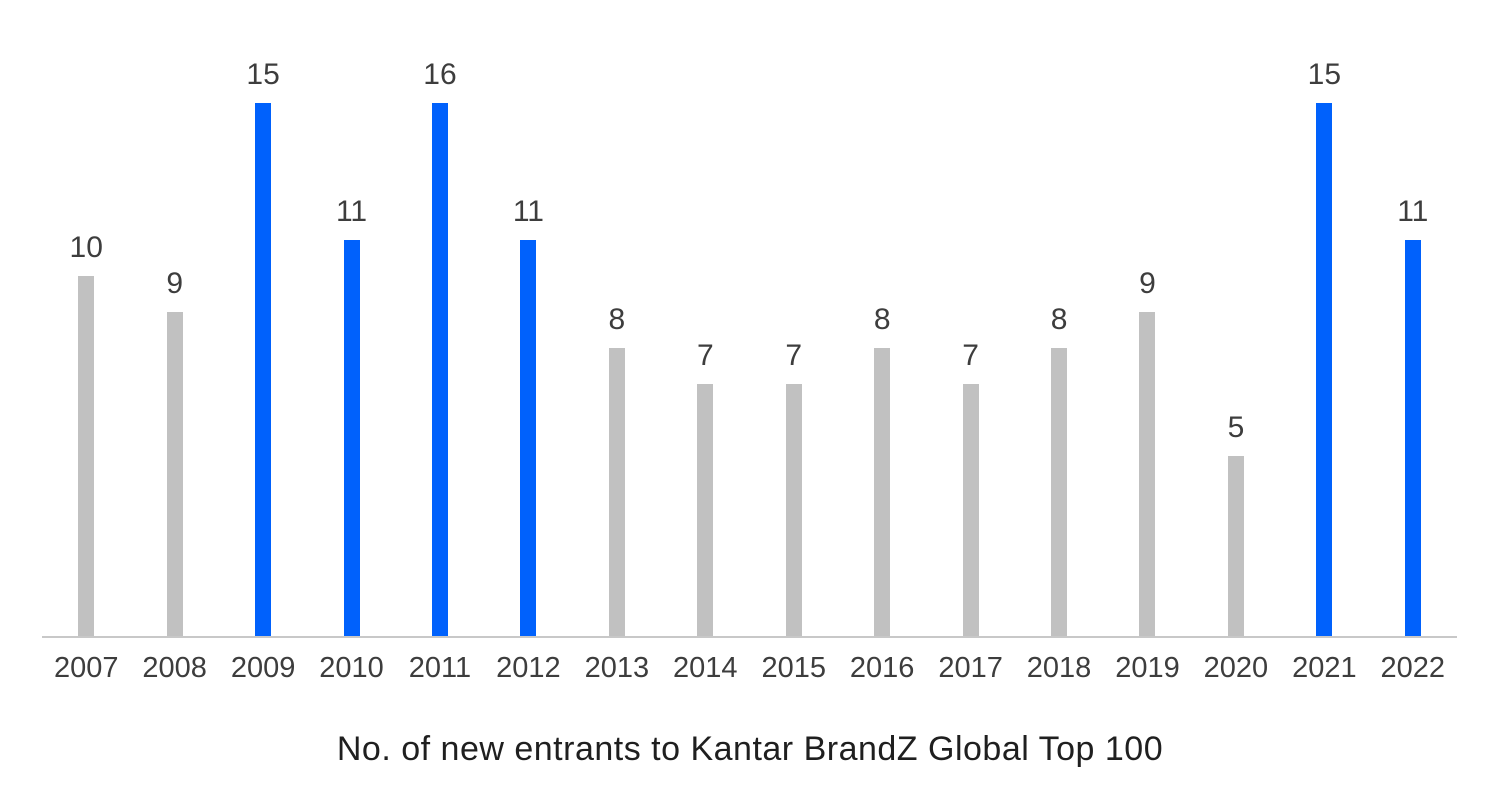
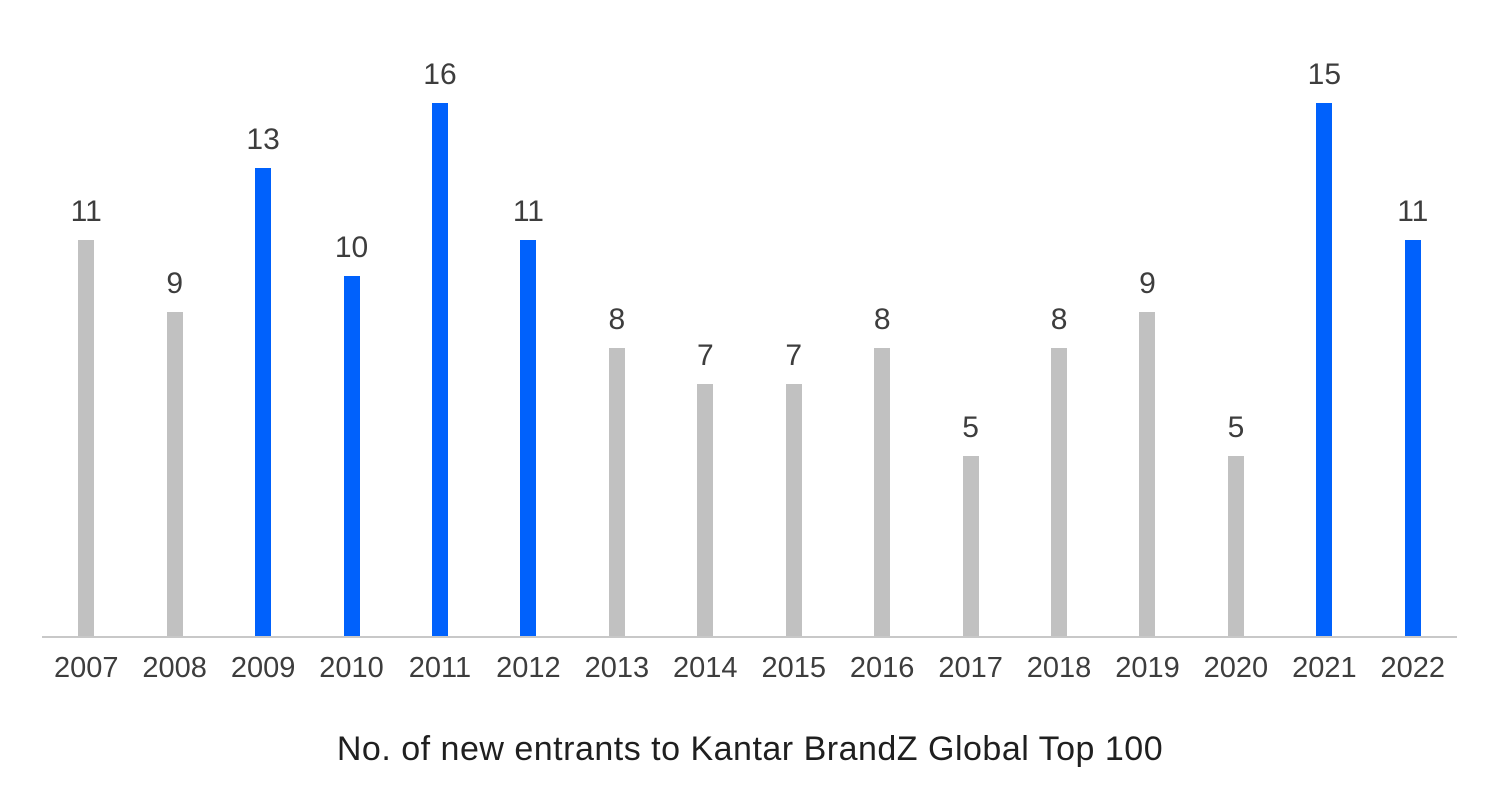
2007: 10 -> 11
2009: 15 -> 13
2010: 11 -> 10
2017: 7 -> 5
